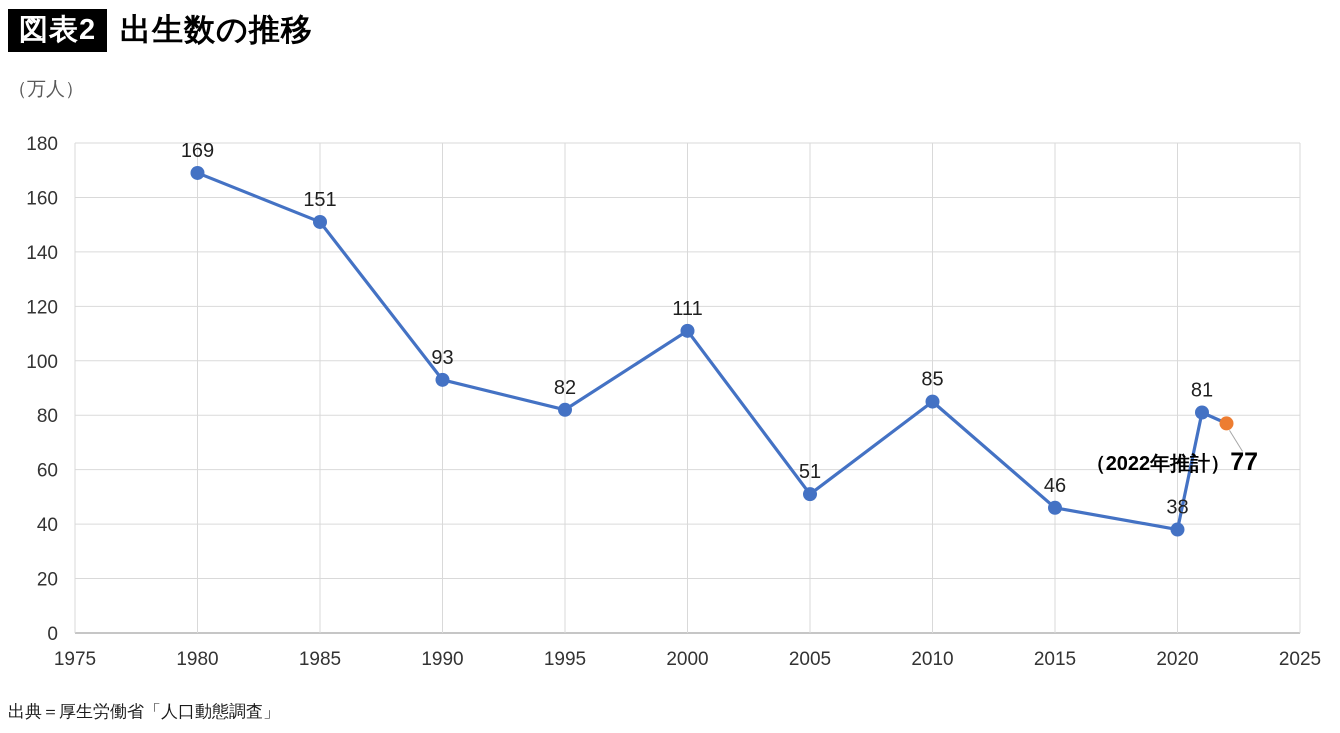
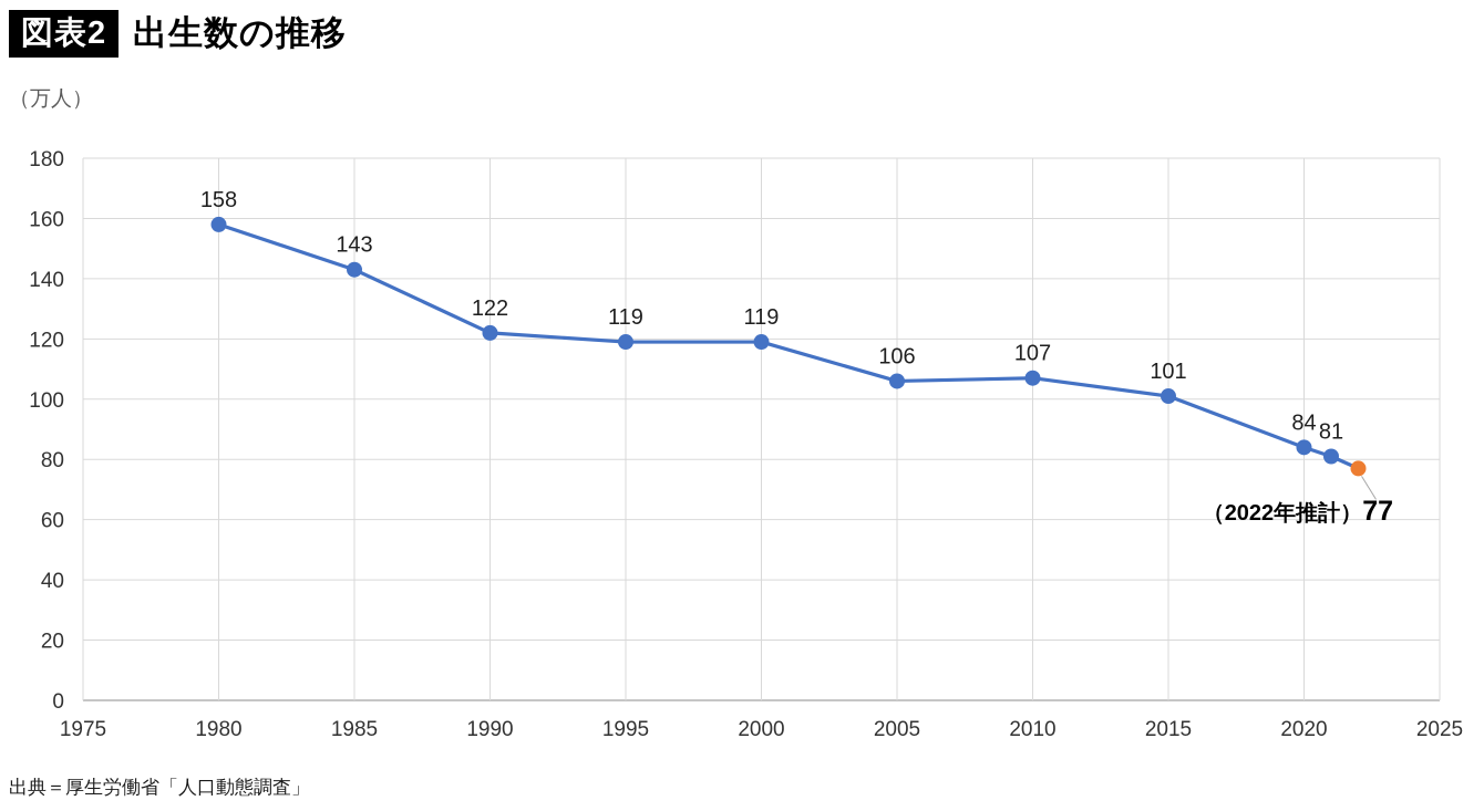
1980: 169 -> 158
1985: 151 -> 143
1990: 93 -> 122
1995: 82 -> 119
2000: 111 -> 119
2005: 51 -> 106
2010: 85 -> 107
2015: 46 -> 101
2020: 38 -> 84
